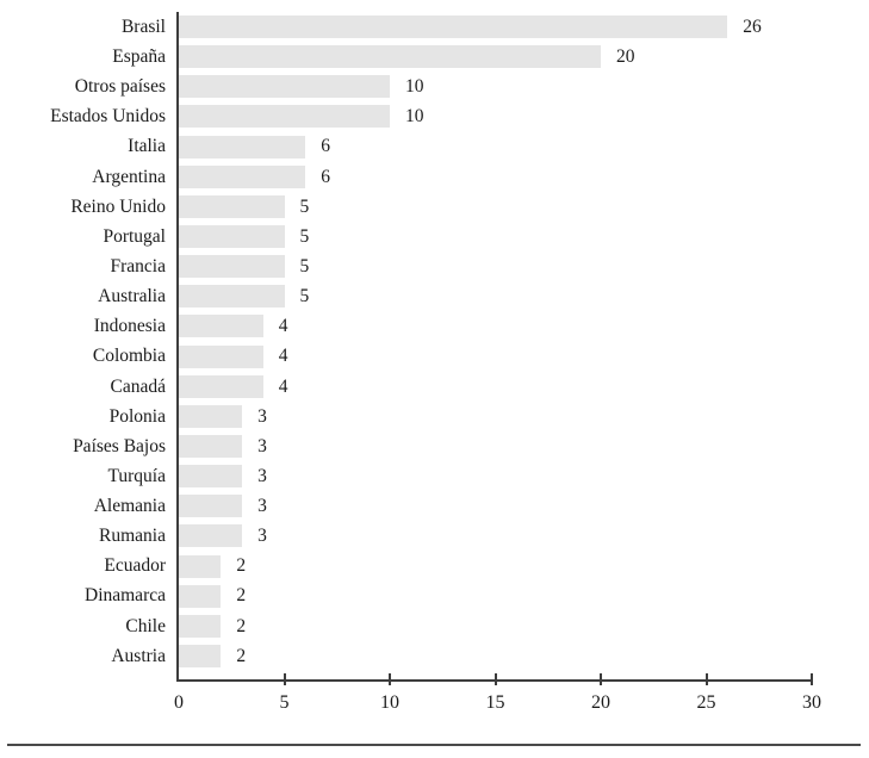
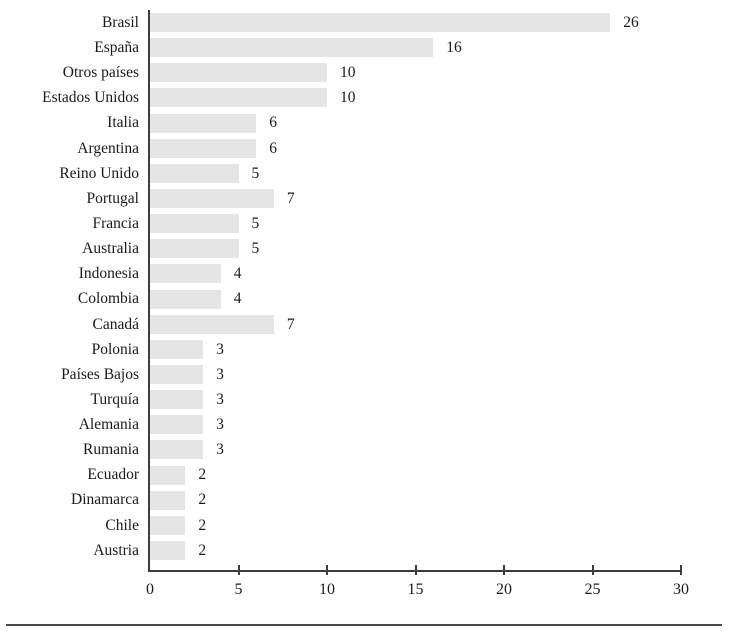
España: 20 -> 16
Portugal: 5 -> 7
Canadá: 4 -> 7
